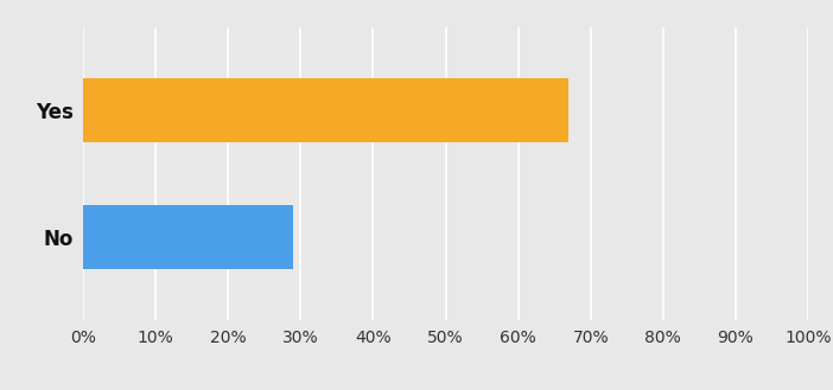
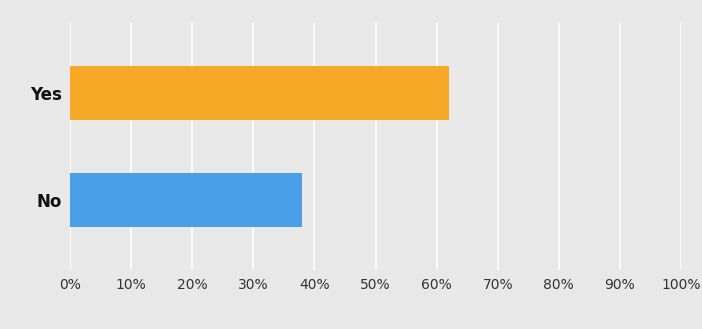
Yes: 67% -> 62%
No: 29% -> 38%
